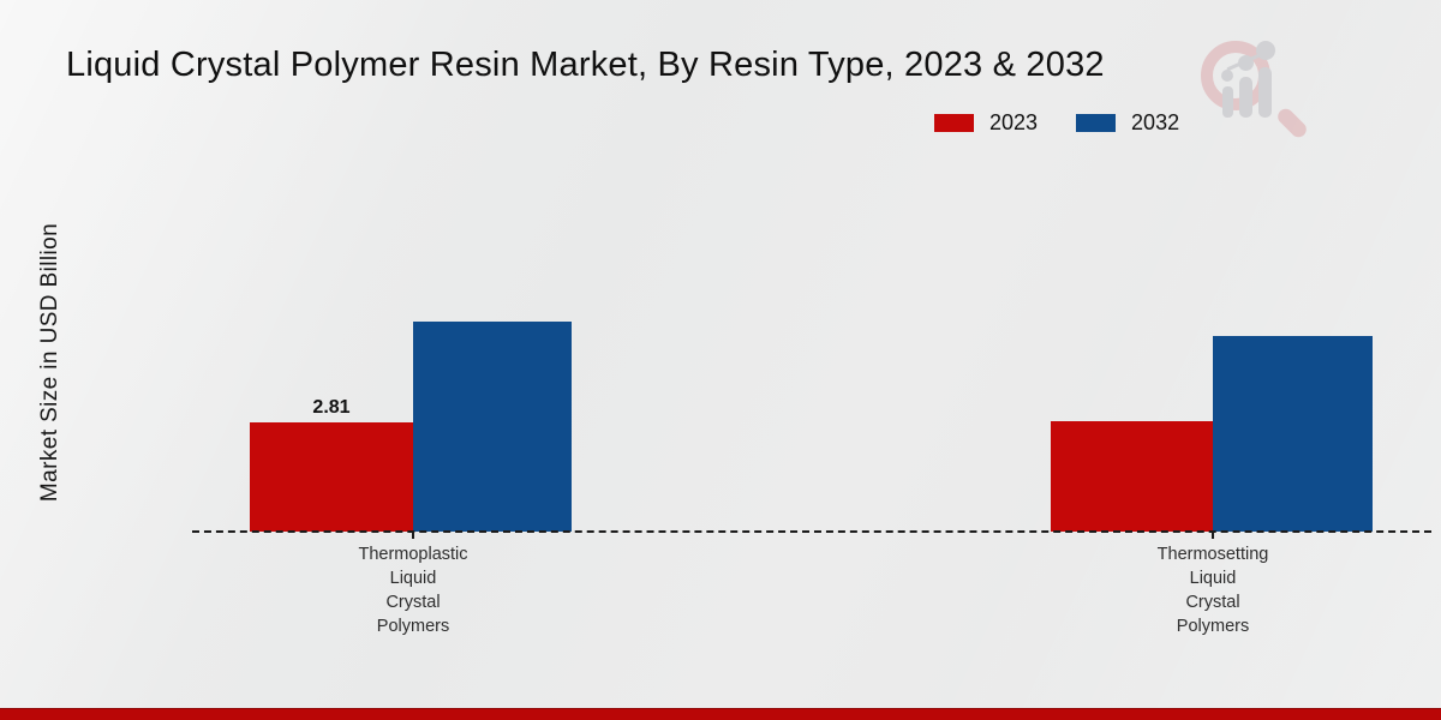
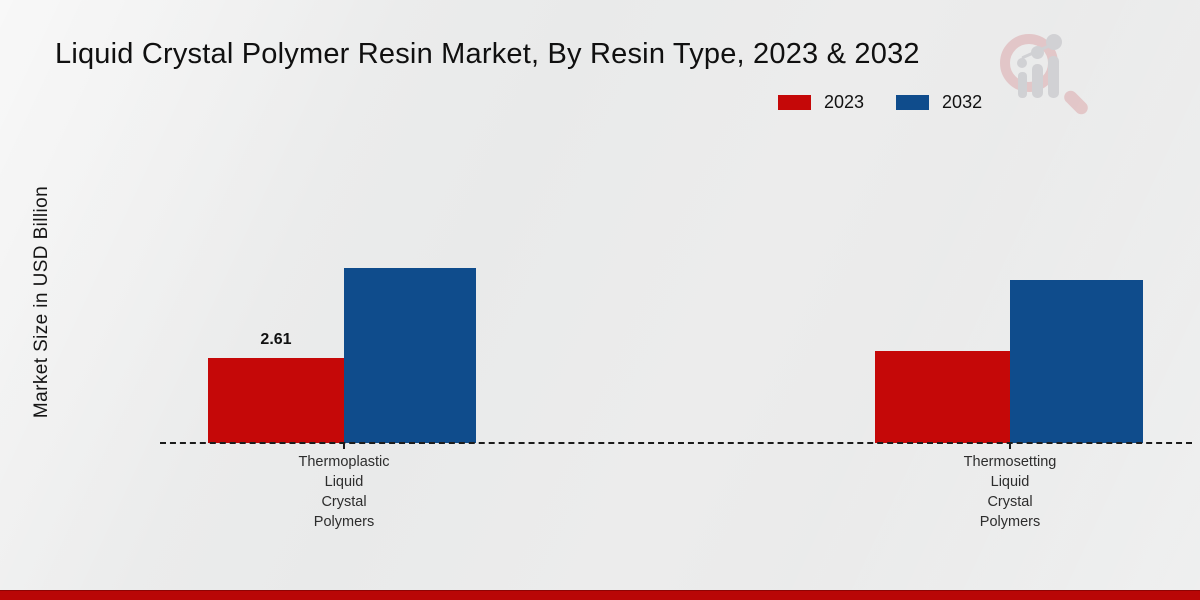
2023/Thermoplastic Liquid Crystal Polymers: 2.81 -> 2.61
